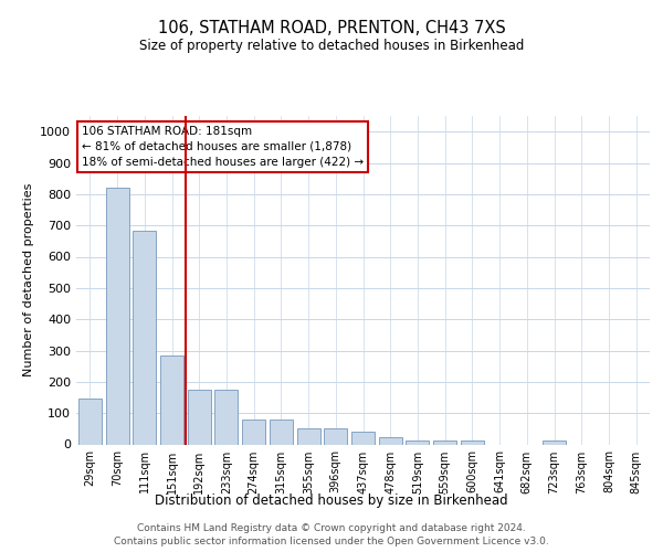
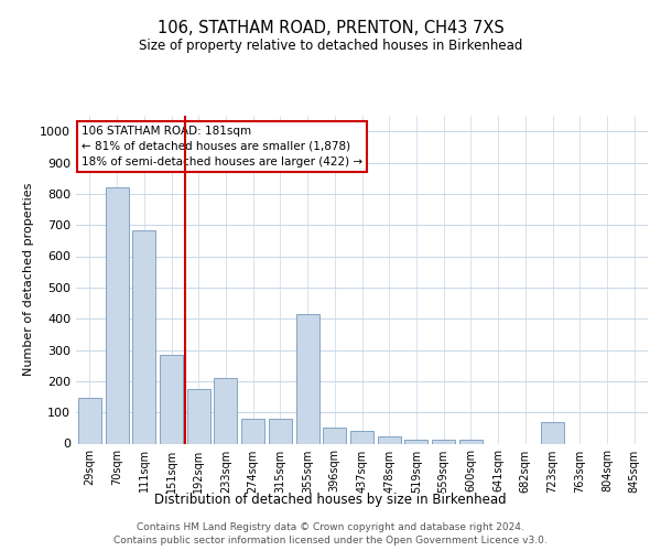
233sqm: 173 -> 210
355sqm: 50 -> 415
723sqm: 12 -> 70
